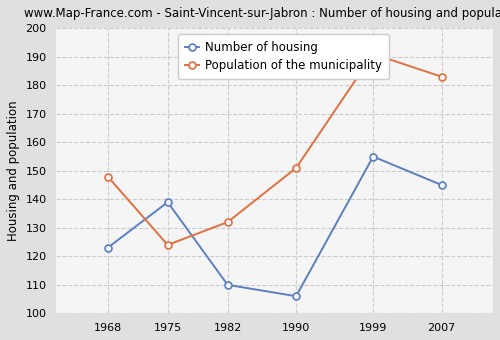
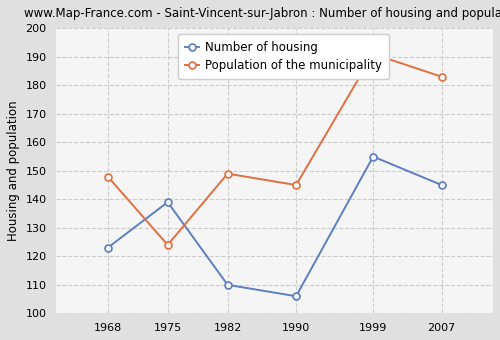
Population of the municipality/1982: 132 -> 149
Population of the municipality/1990: 151 -> 145
